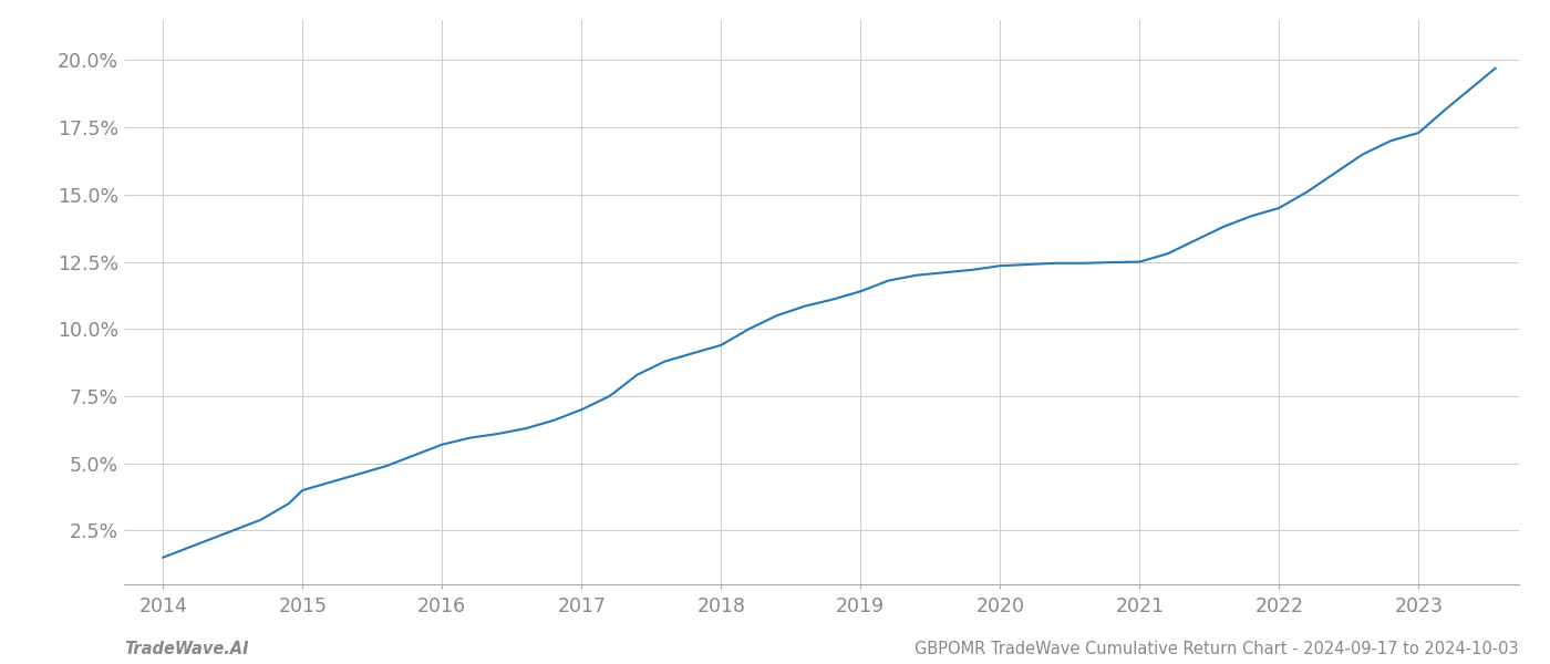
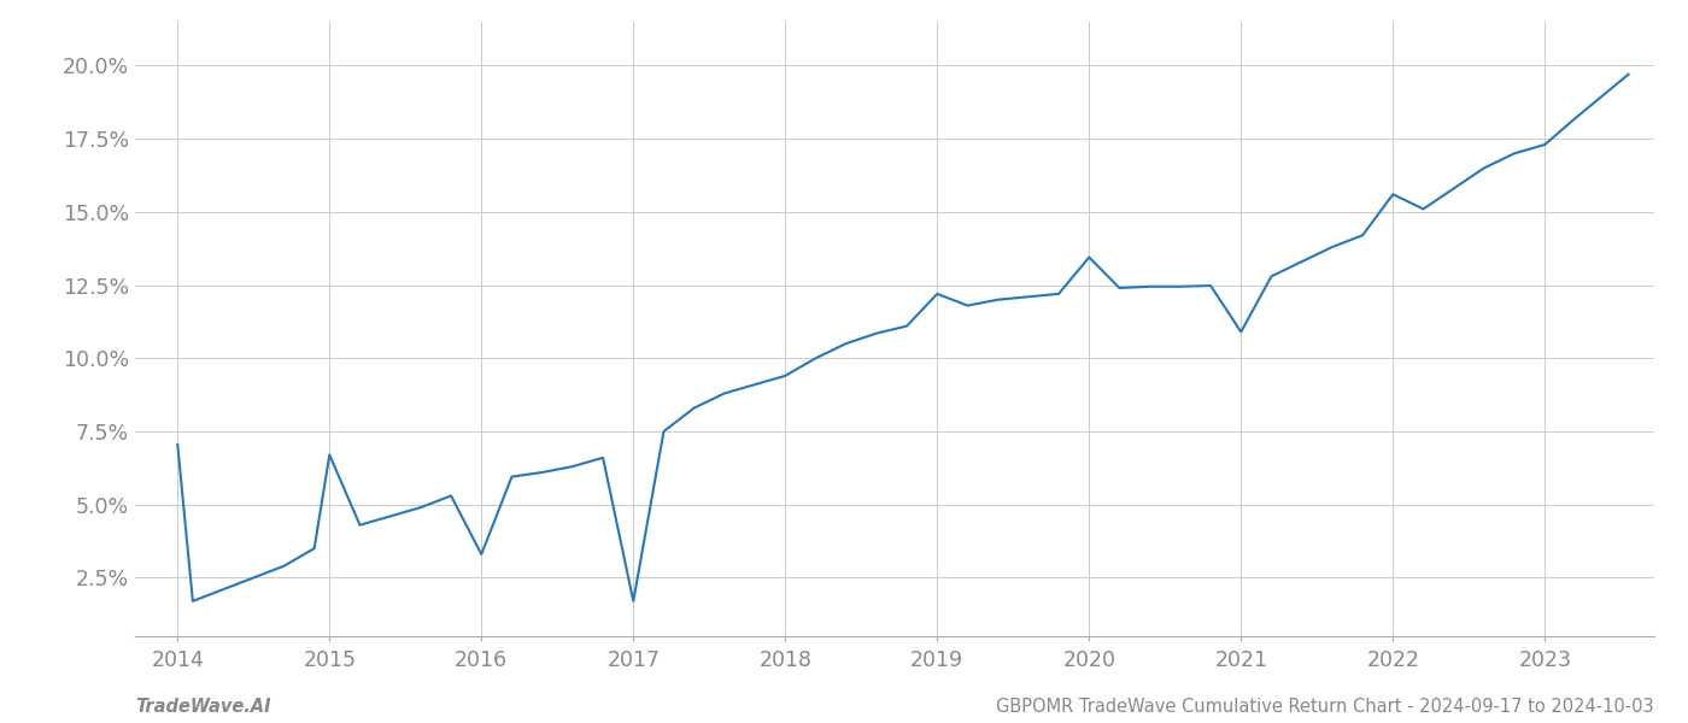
2014: 1.50% -> 7.05%
2015: 4.00% -> 6.70%
2016: 5.70% -> 3.30%
2017: 7.00% -> 1.70%
2019: 11.40% -> 12.20%
2020: 12.35% -> 13.45%
2021: 12.50% -> 10.90%
2022: 14.50% -> 15.60%
